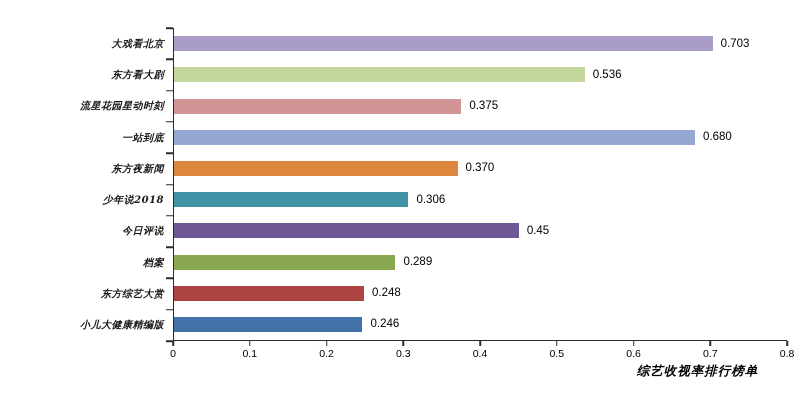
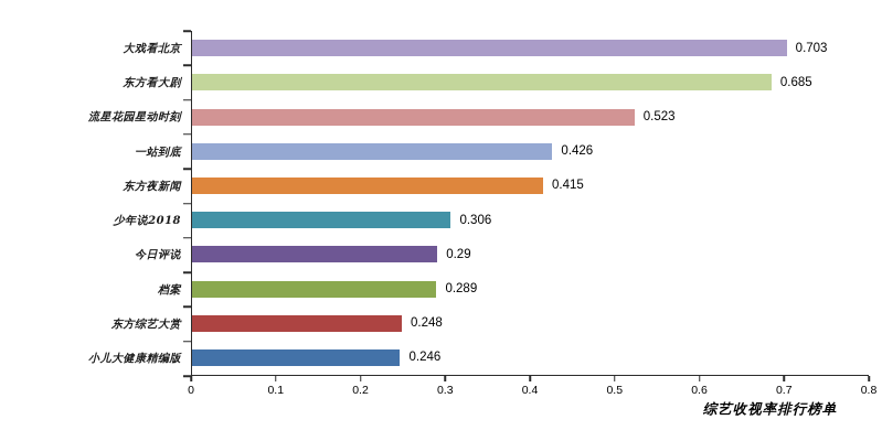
东方看大剧: 0.536 -> 0.685
流星花园星动时刻: 0.375 -> 0.523
一站到底: 0.680 -> 0.426
东方夜新闻: 0.370 -> 0.415
今日评说: 0.45 -> 0.29
